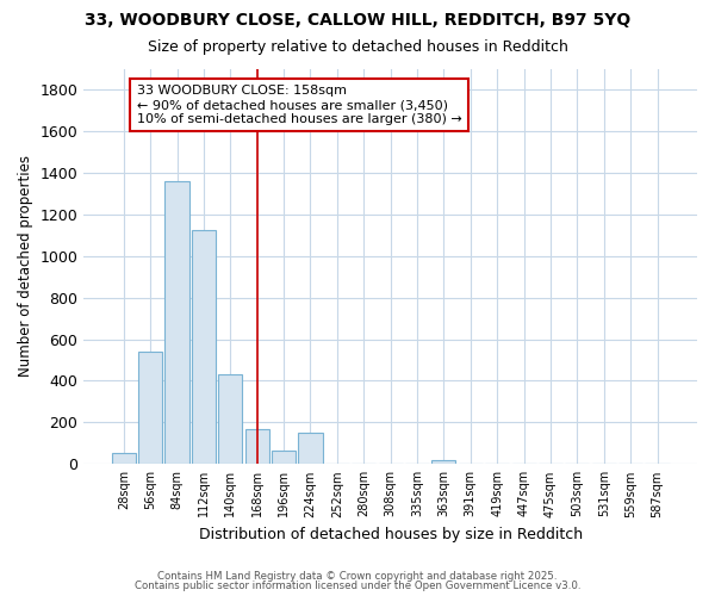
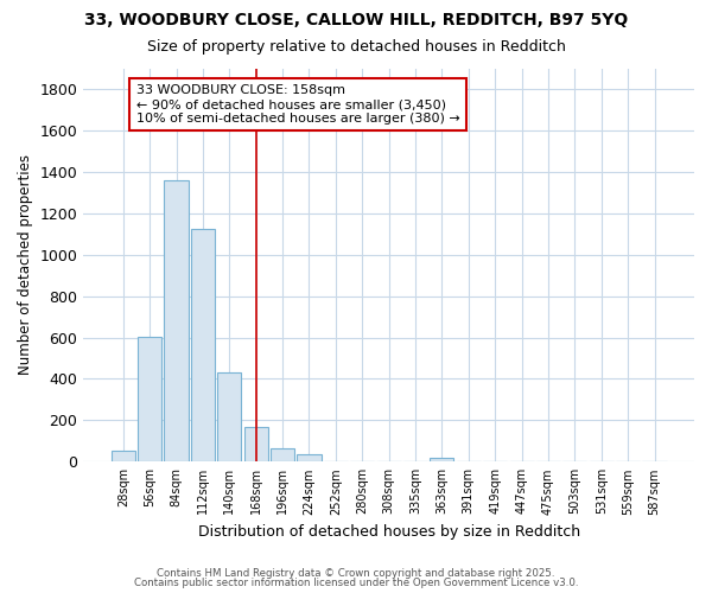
56sqm: 540 -> 600
224sqm: 150 -> 40
